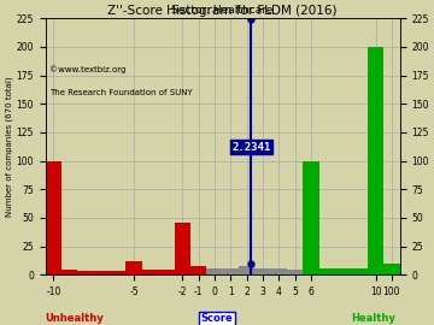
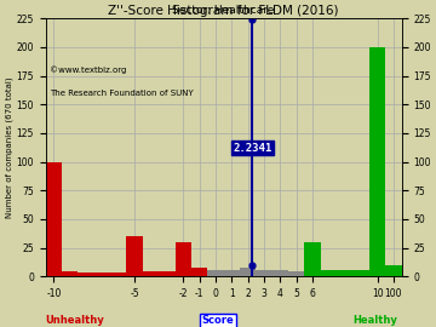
-5: 12 -> 35
-2: 46 -> 30
6: 100 -> 30
